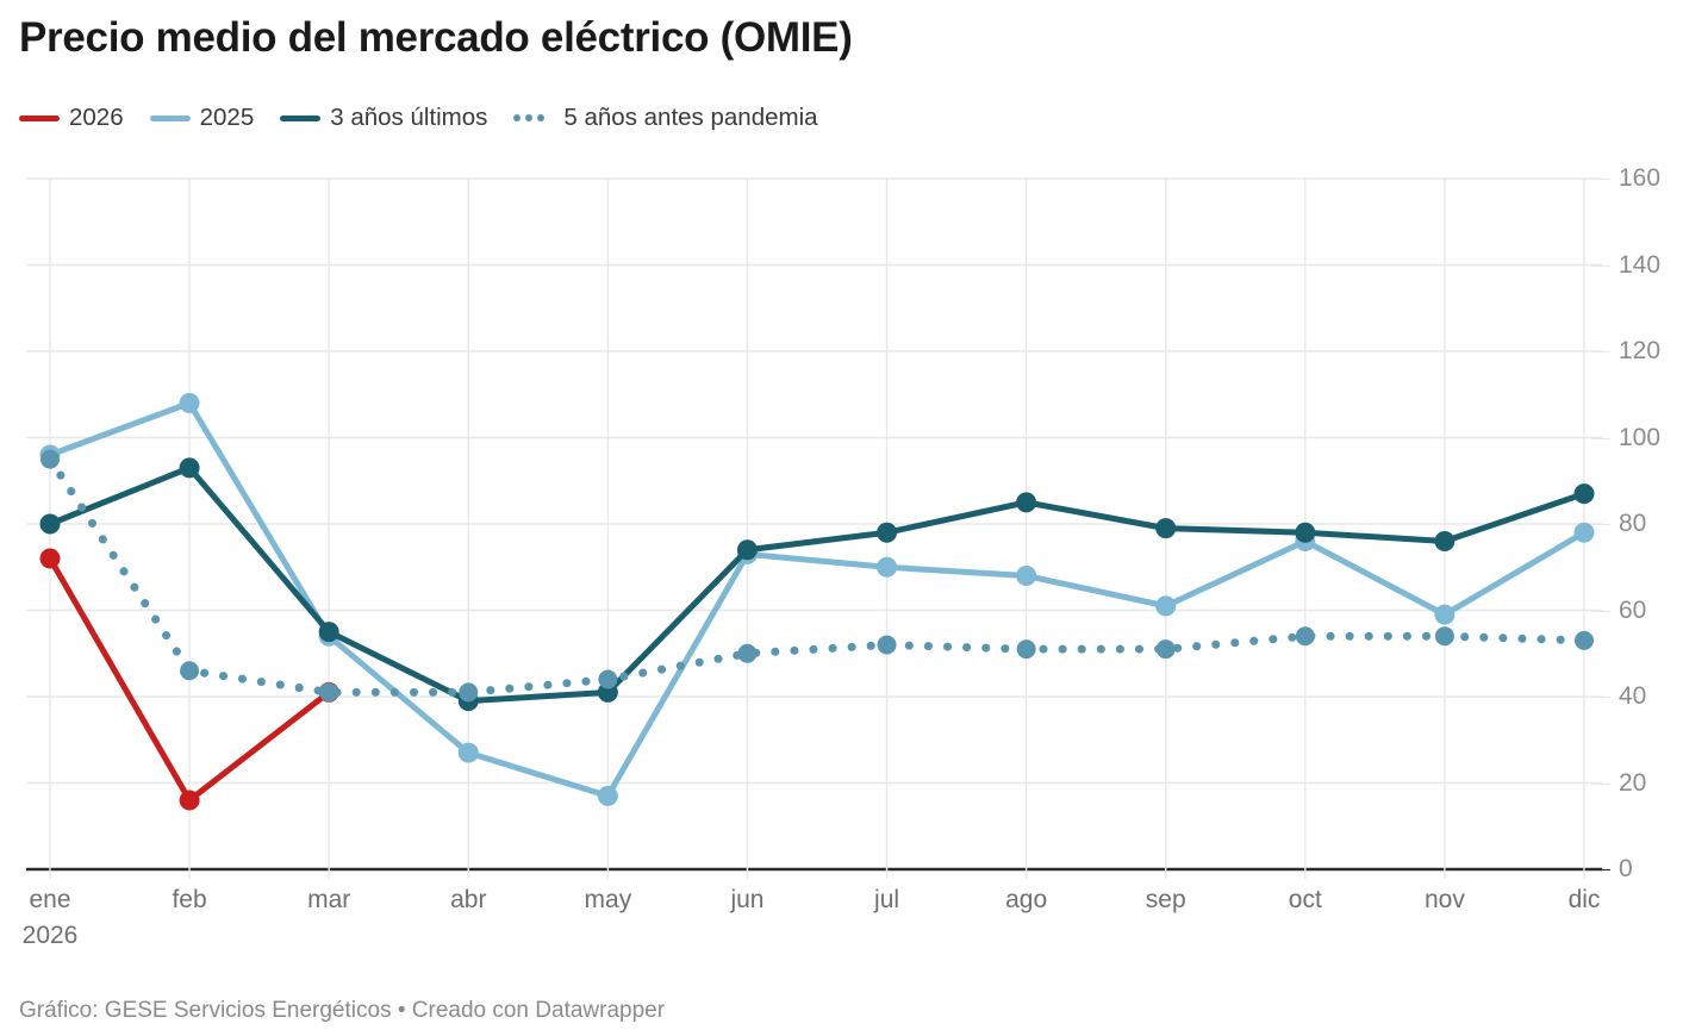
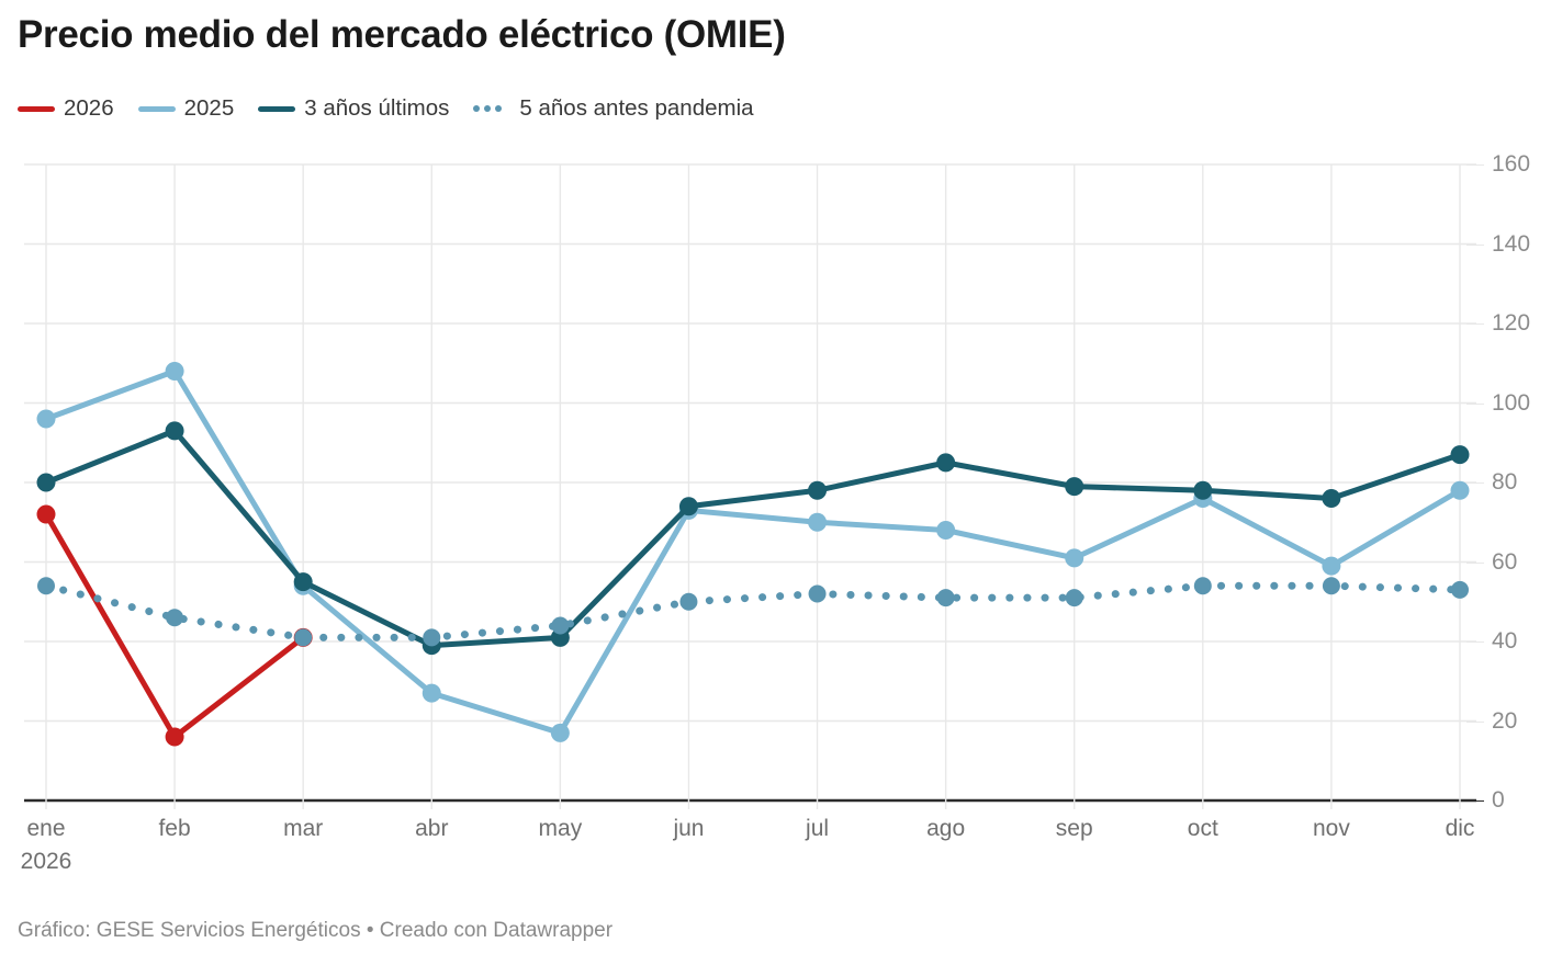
5 años antes pandemia/ene: 95 -> 54
